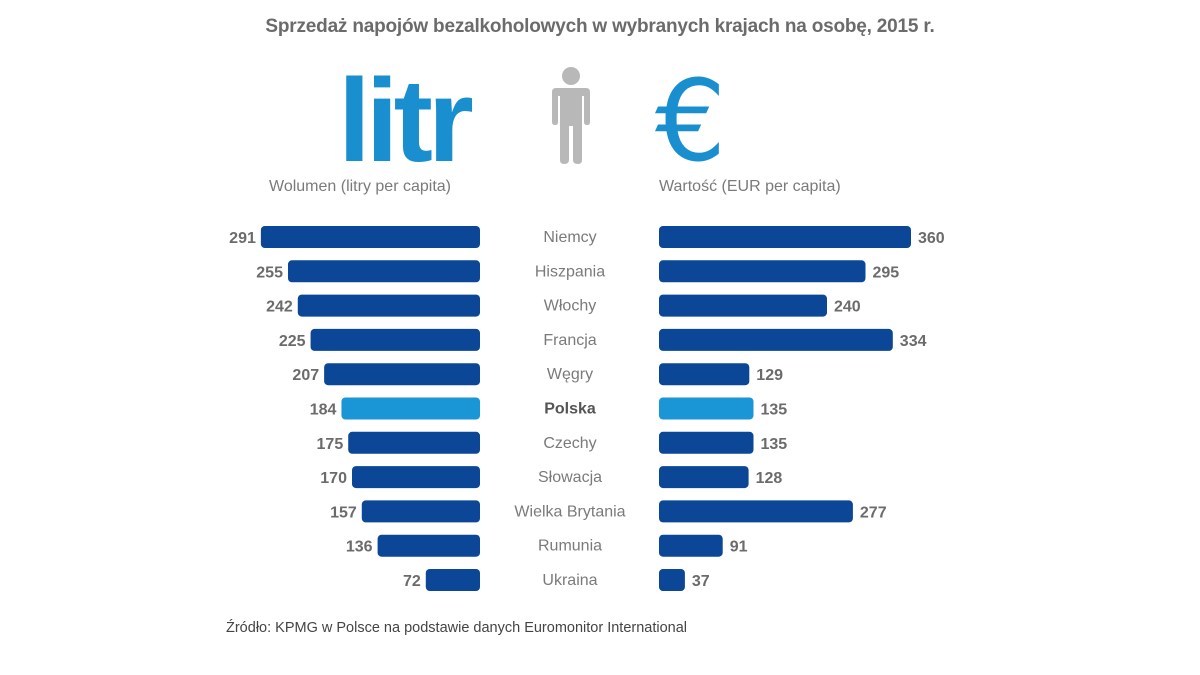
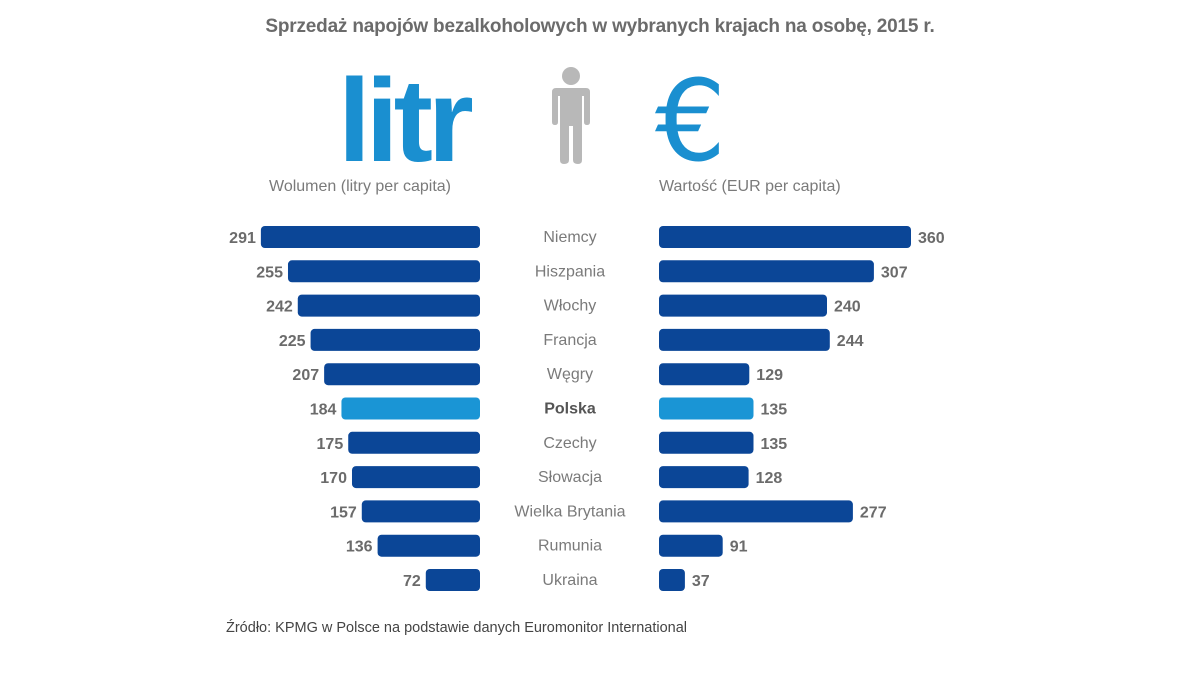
Wartość (EUR per capita)/Hiszpania: 295 -> 307
Wartość (EUR per capita)/Francja: 334 -> 244
